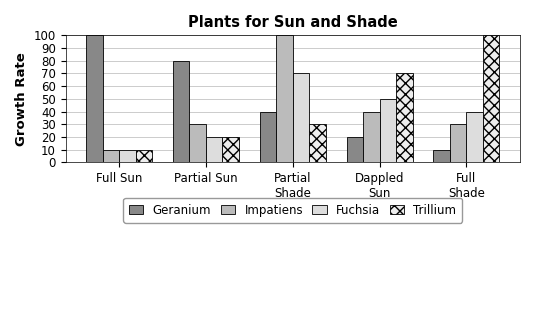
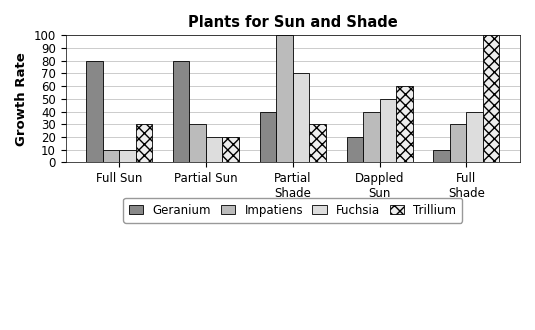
Geranium/Full Sun: 100 -> 80
Trillium/Full Sun: 10 -> 30
Trillium/Dappled Sun: 70 -> 60
